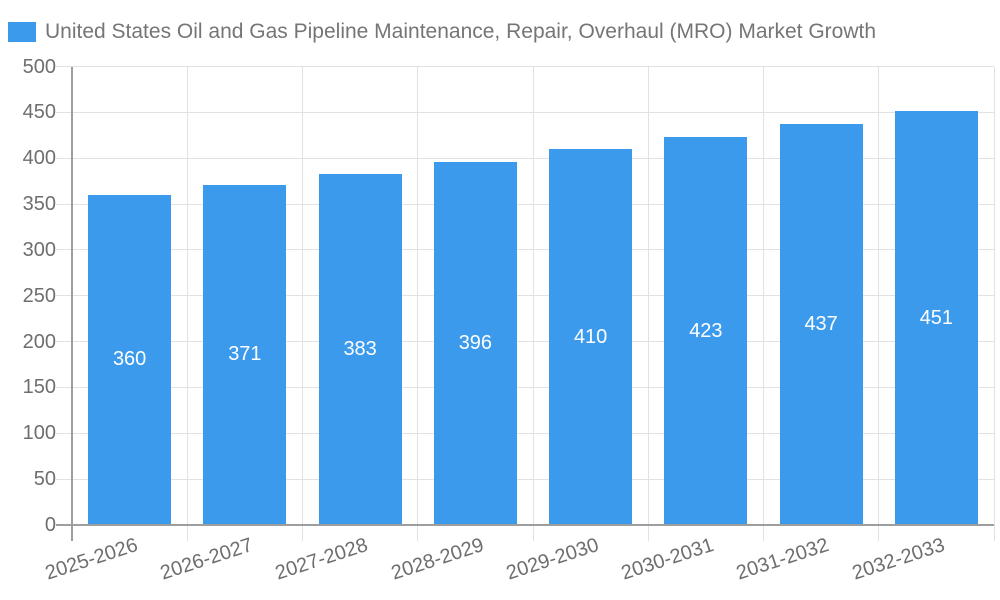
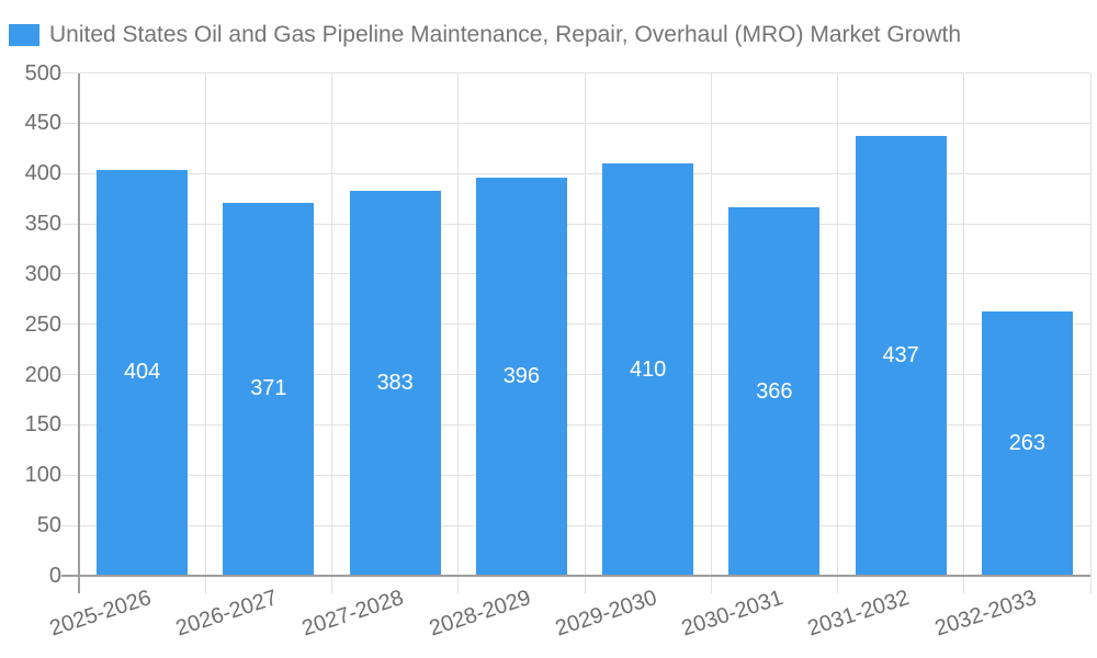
2025-2026: 360 -> 404
2030-2031: 423 -> 366
2032-2033: 451 -> 263
